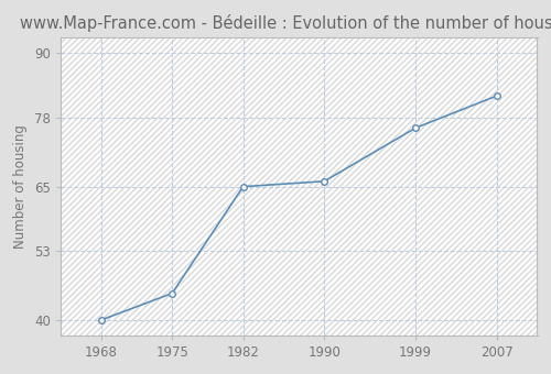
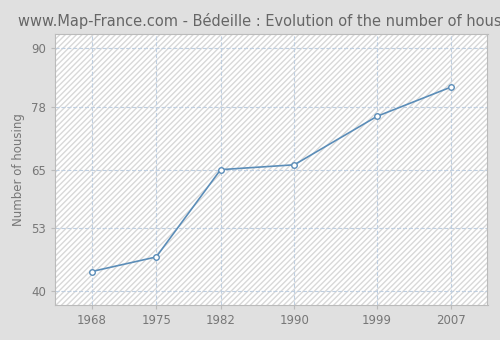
1968: 40 -> 44
1975: 45 -> 47
